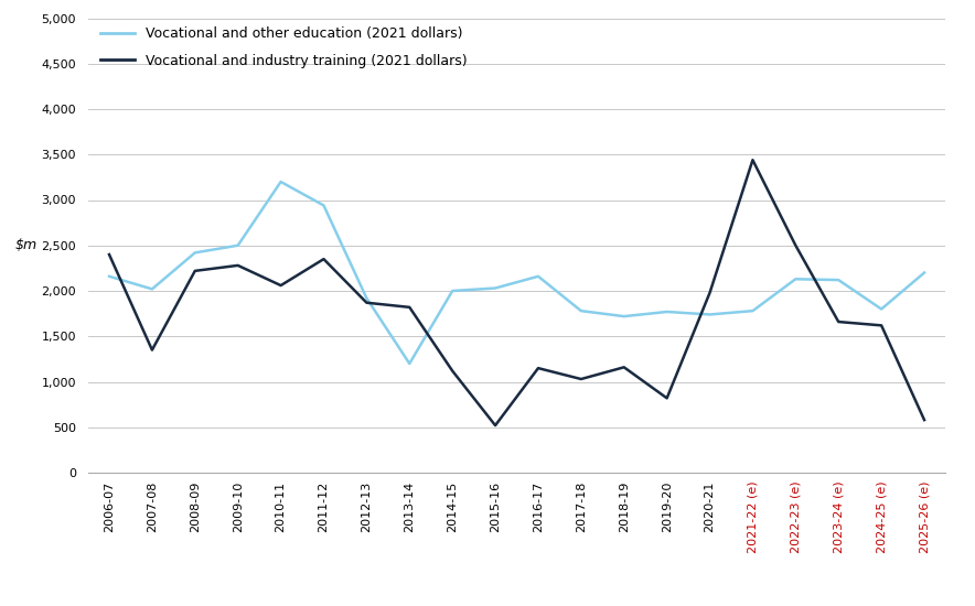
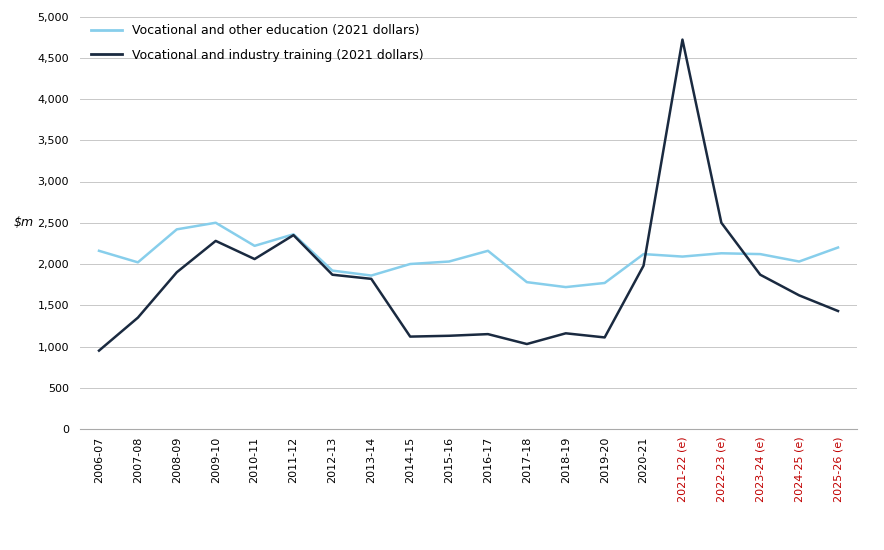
Vocational and industry training (2021 dollars)/2006-07: 2,400 -> 950
Vocational and industry training (2021 dollars)/2008-09: 2,220 -> 1,900
Vocational and other education (2021 dollars)/2010-11: 3,200 -> 2,220
Vocational and other education (2021 dollars)/2011-12: 2,940 -> 2,360
Vocational and other education (2021 dollars)/2013-14: 1,200 -> 1,860
Vocational and industry training (2021 dollars)/2015-16: 520 -> 1,130
Vocational and industry training (2021 dollars)/2019-20: 820 -> 1,110
Vocational and other education (2021 dollars)/2020-21: 1,740 -> 2,120
Vocational and other education (2021 dollars)/2021-22 (e): 1,780 -> 2,090
Vocational and industry training (2021 dollars)/2021-22 (e): 3,440 -> 4,720
Vocational and industry training (2021 dollars)/2023-24 (e): 1,660 -> 1,870
Vocational and other education (2021 dollars)/2024-25 (e): 1,800 -> 2,030
Vocational and industry training (2021 dollars)/2025-26 (e): 580 -> 1,430
